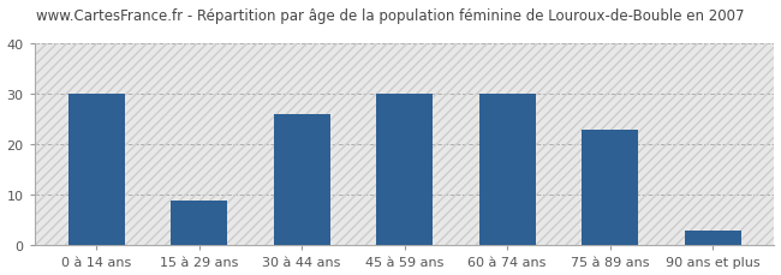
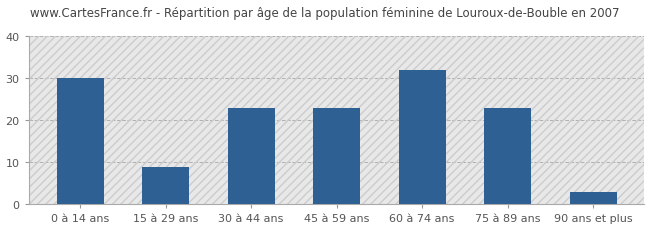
30 à 44 ans: 26 -> 23
45 à 59 ans: 30 -> 23
60 à 74 ans: 30 -> 32
